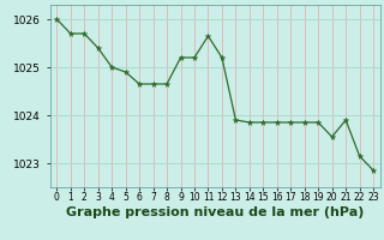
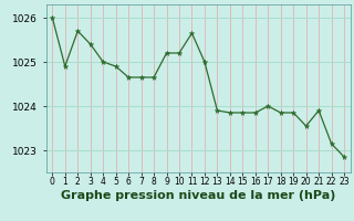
1: 1025.70 -> 1024.90
12: 1025.20 -> 1025.00
17: 1023.85 -> 1024.00
